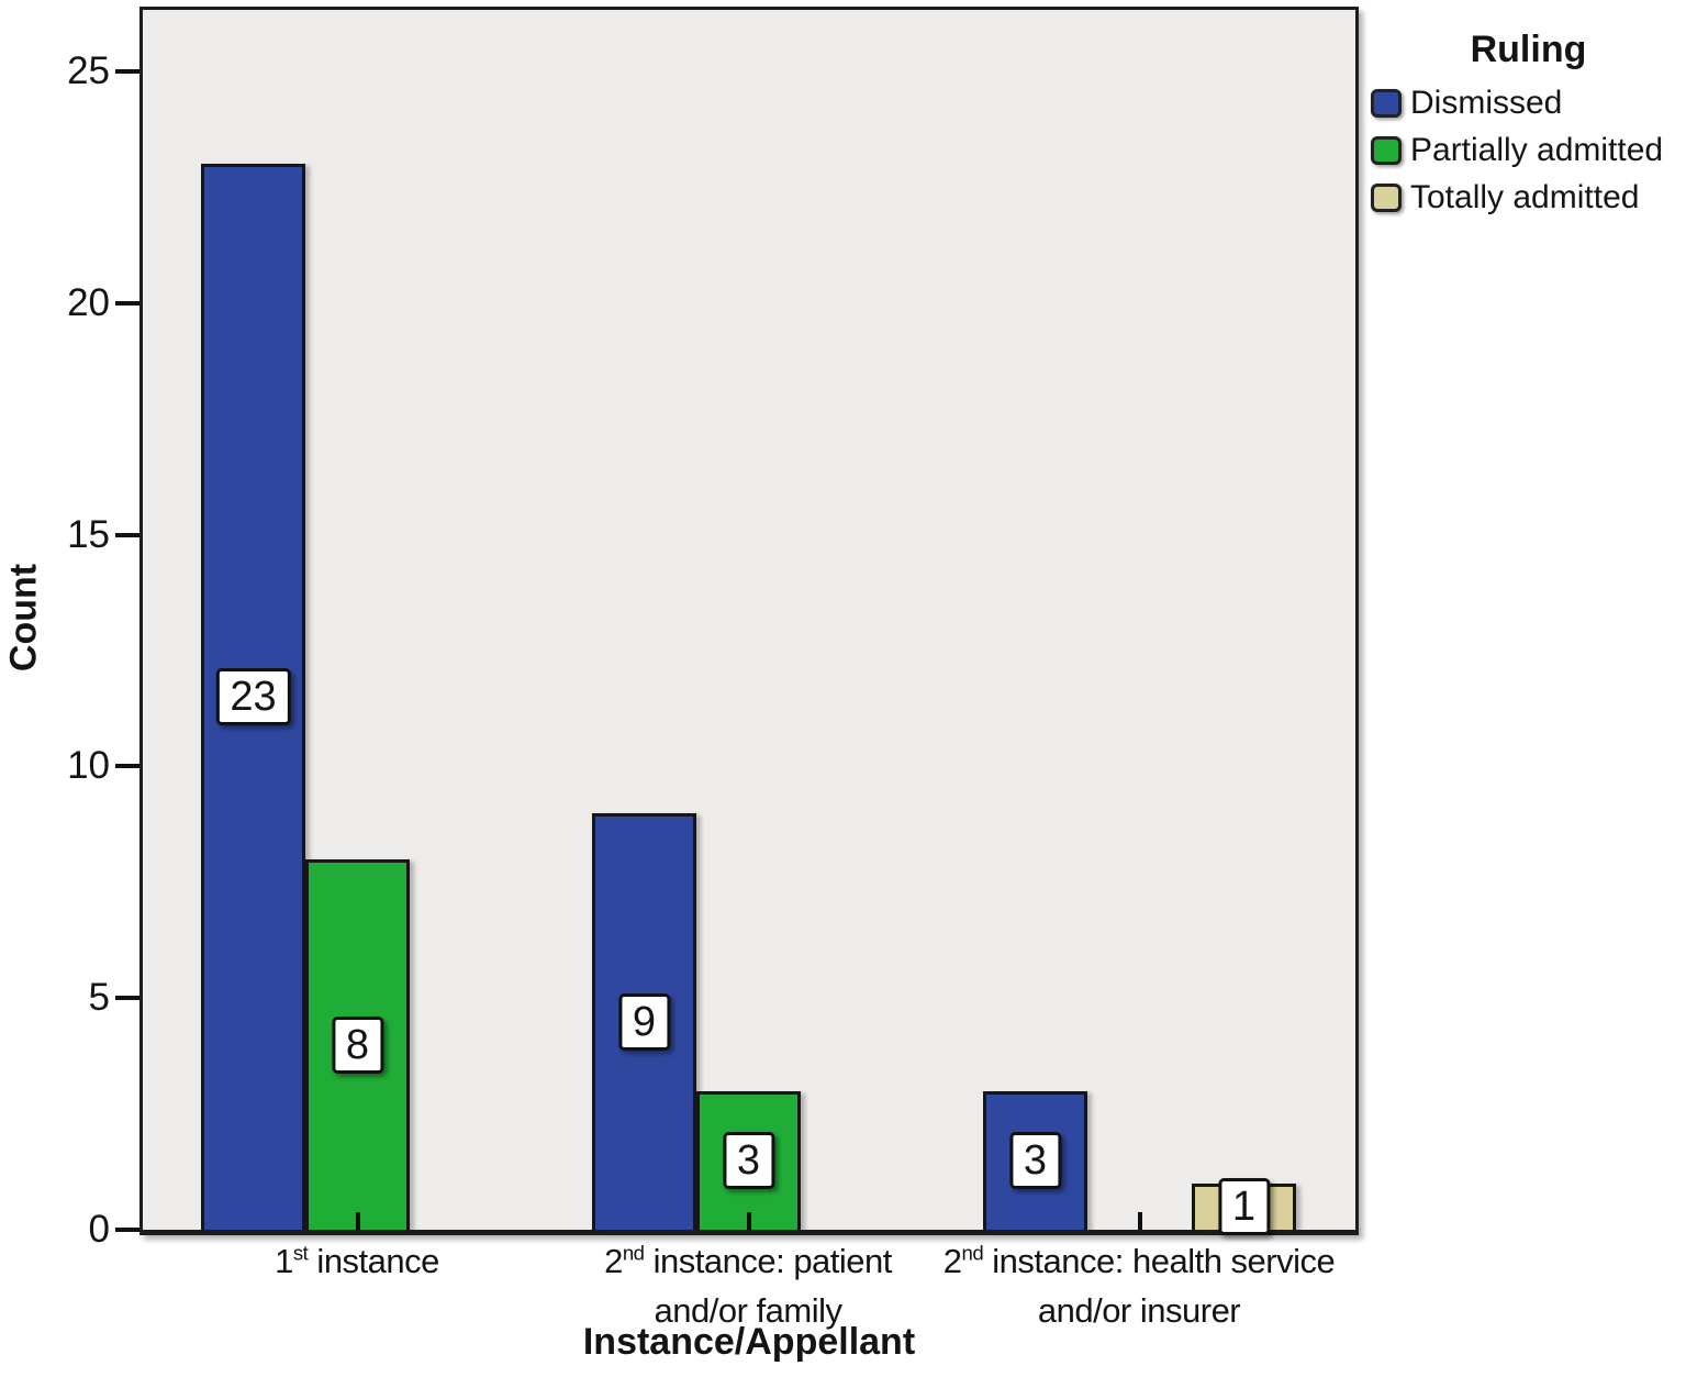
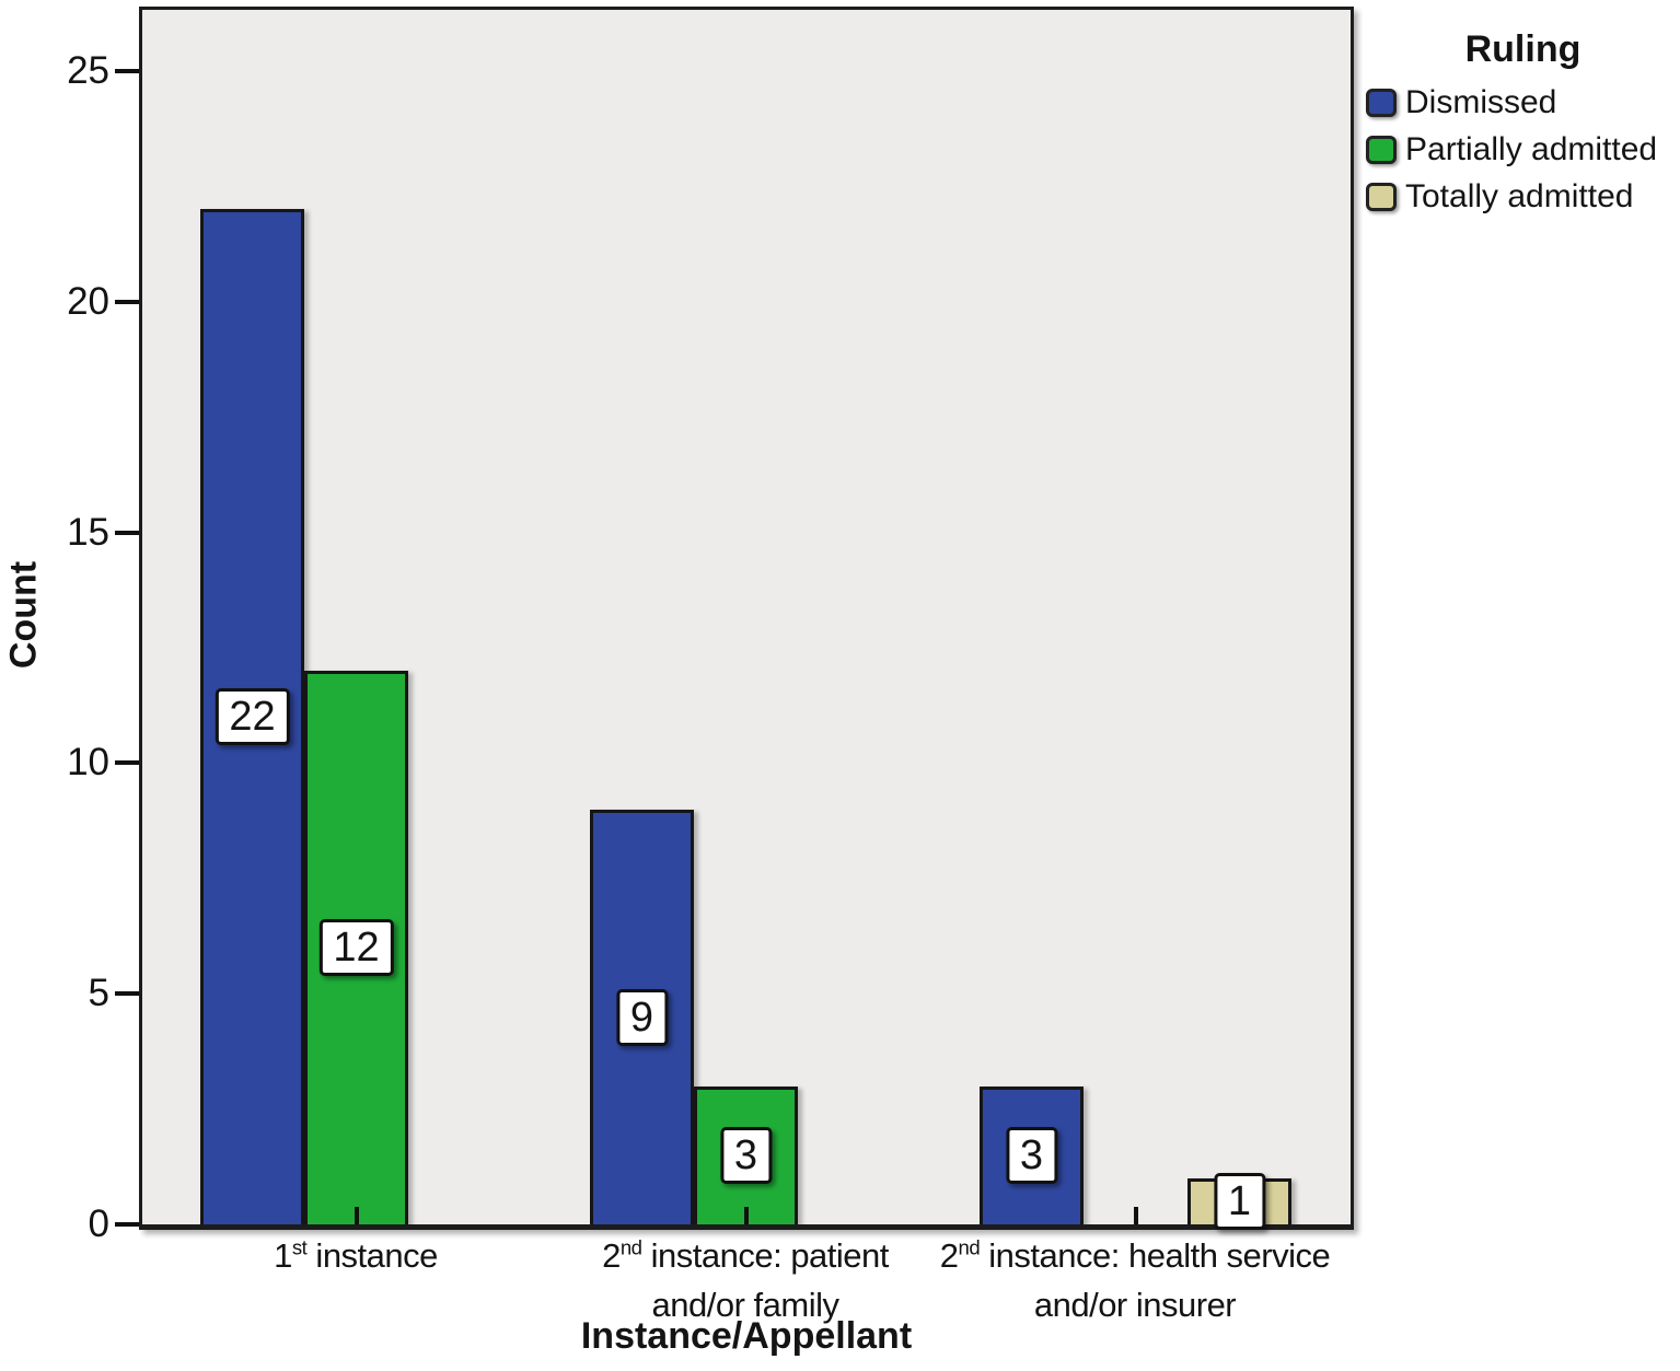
Dismissed/1st instance: 23 -> 22
Partially admitted/1st instance: 8 -> 12
